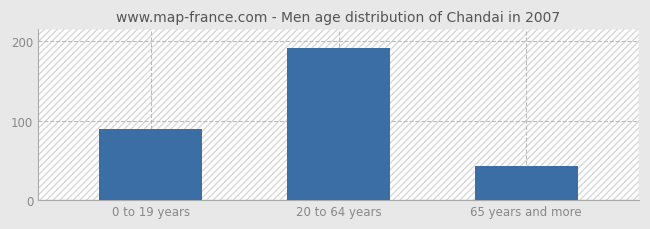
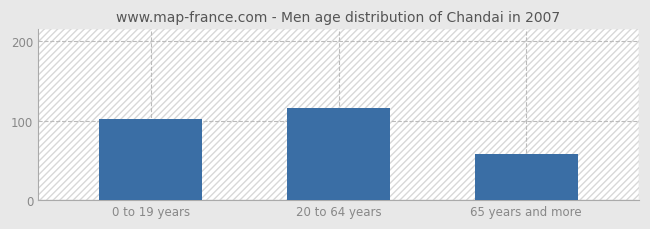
0 to 19 years: 90 -> 102
20 to 64 years: 192 -> 116
65 years and more: 43 -> 58
